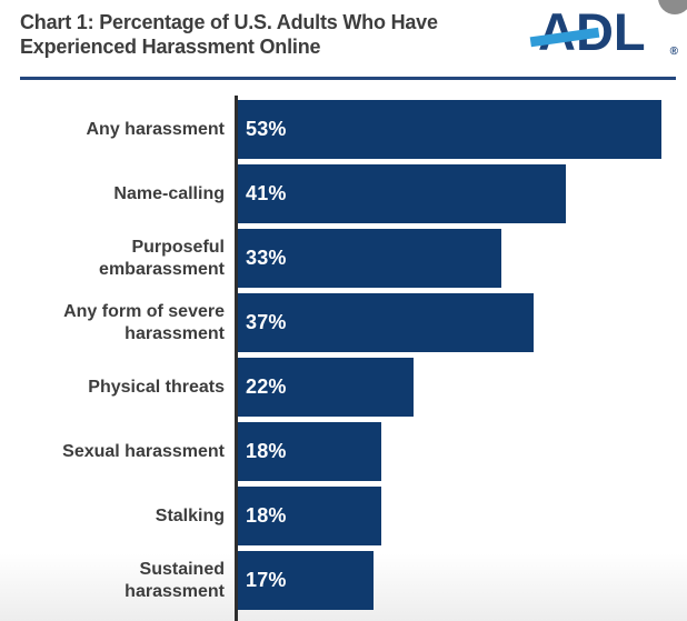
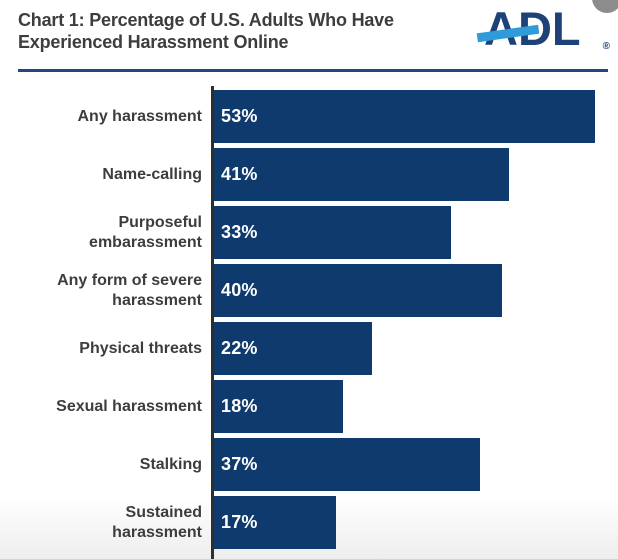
Any form of severe harassment: 37% -> 40%
Stalking: 18% -> 37%
